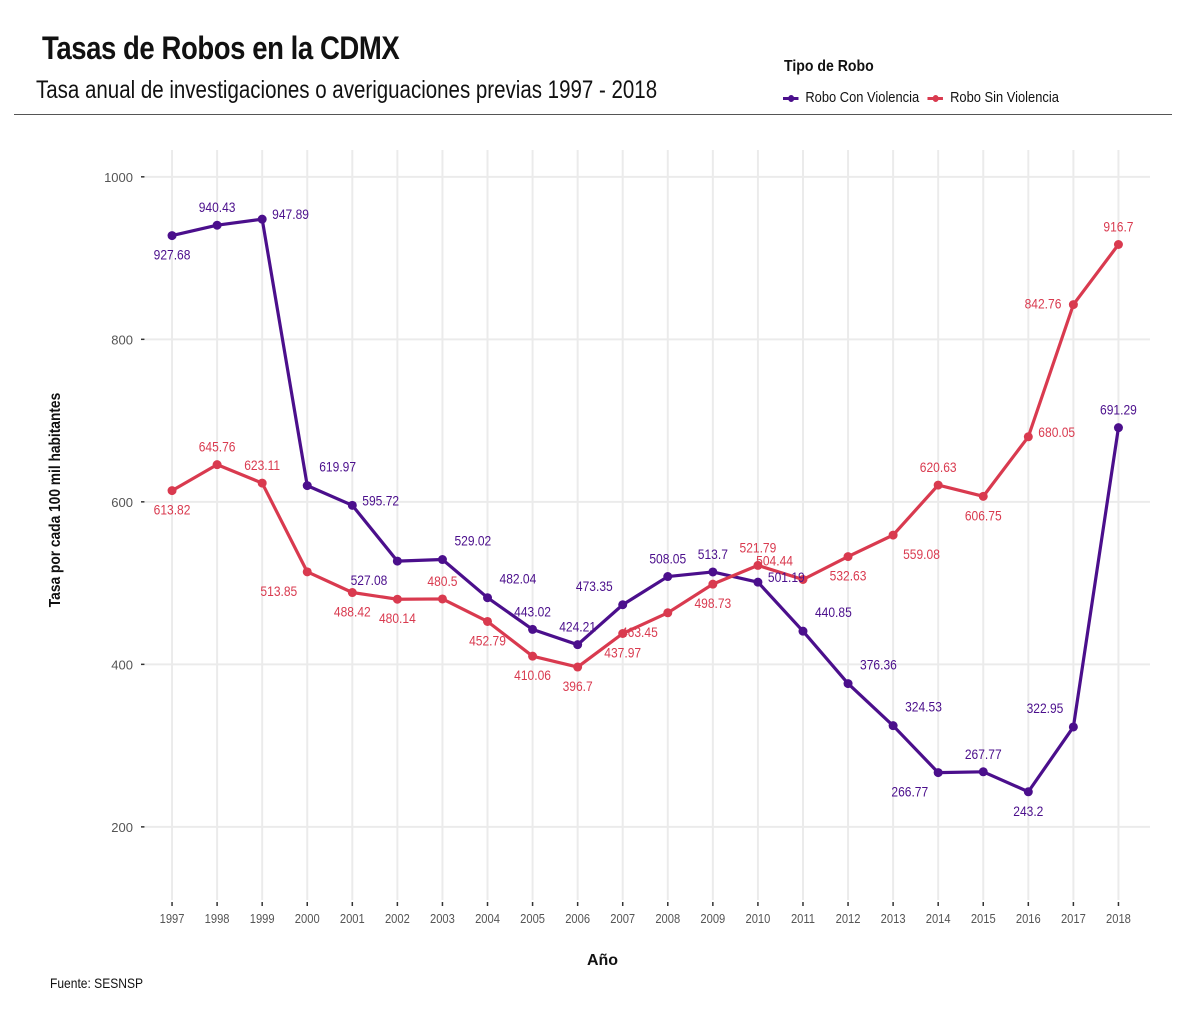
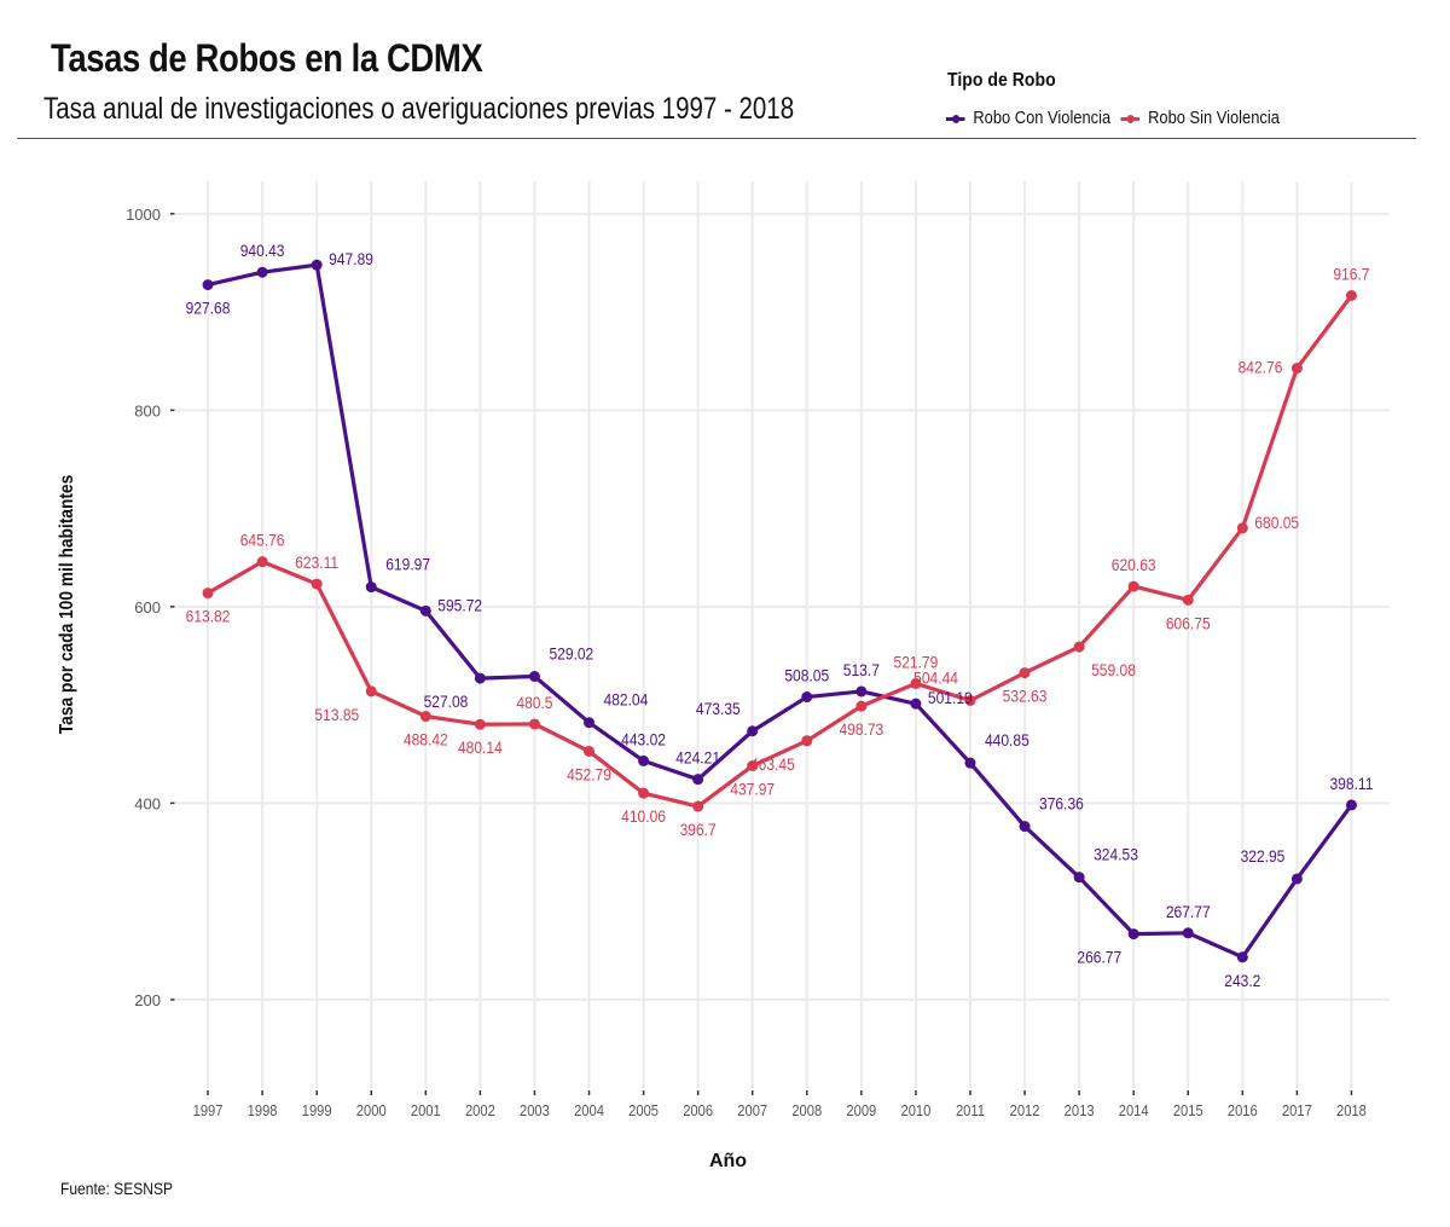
Robo Con Violencia/2018: 691.29 -> 398.11
